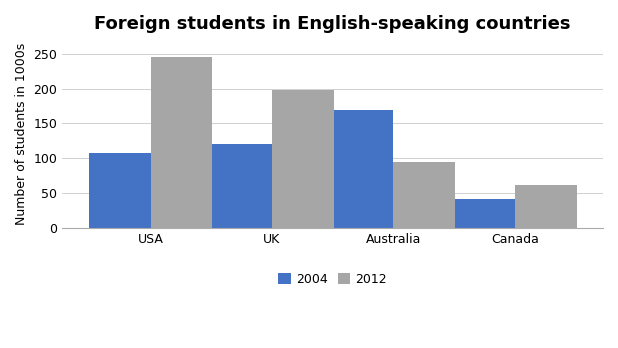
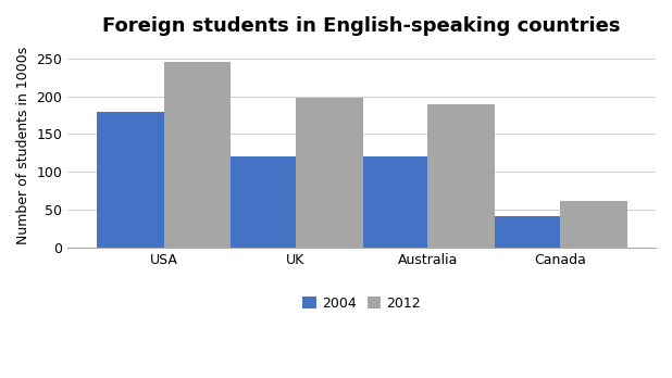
2004/USA: 108 -> 180
2004/Australia: 170 -> 120
2012/Australia: 94 -> 190
